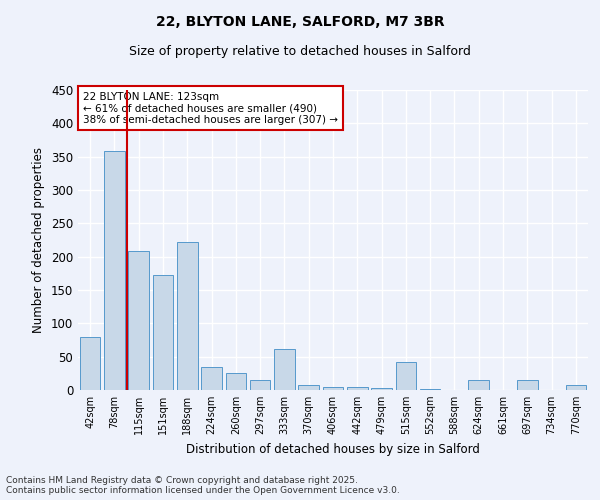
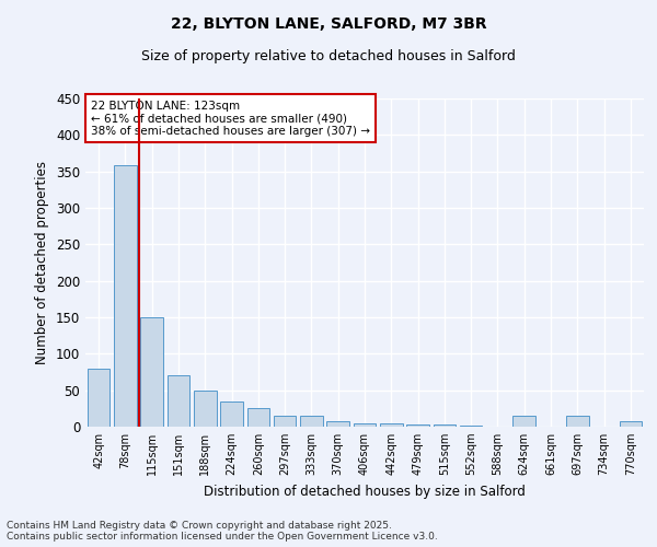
115sqm: 208 -> 150
151sqm: 172 -> 70
188sqm: 222 -> 50
333sqm: 62 -> 15
515sqm: 42 -> 3
